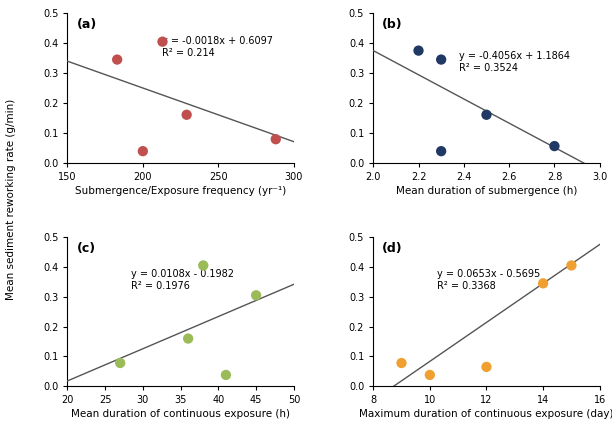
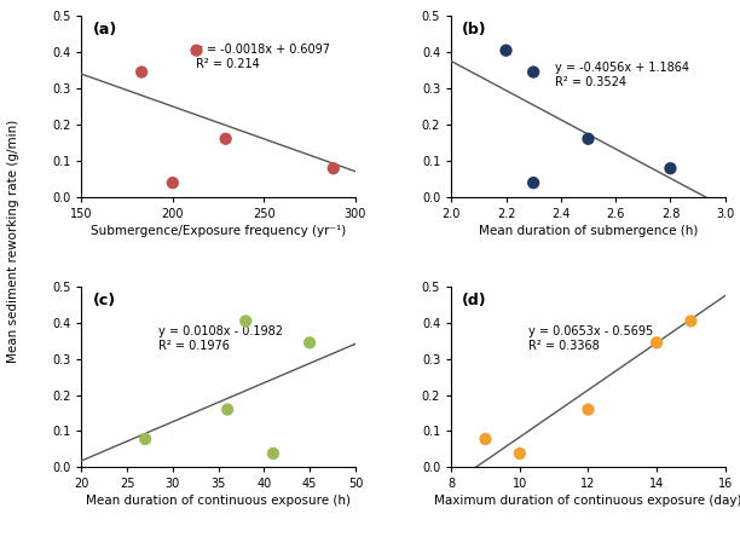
2.2: 0.375 -> 0.405
2.8: 0.055 -> 0.078
45: 0.305 -> 0.345
12: 0.065 -> 0.160
